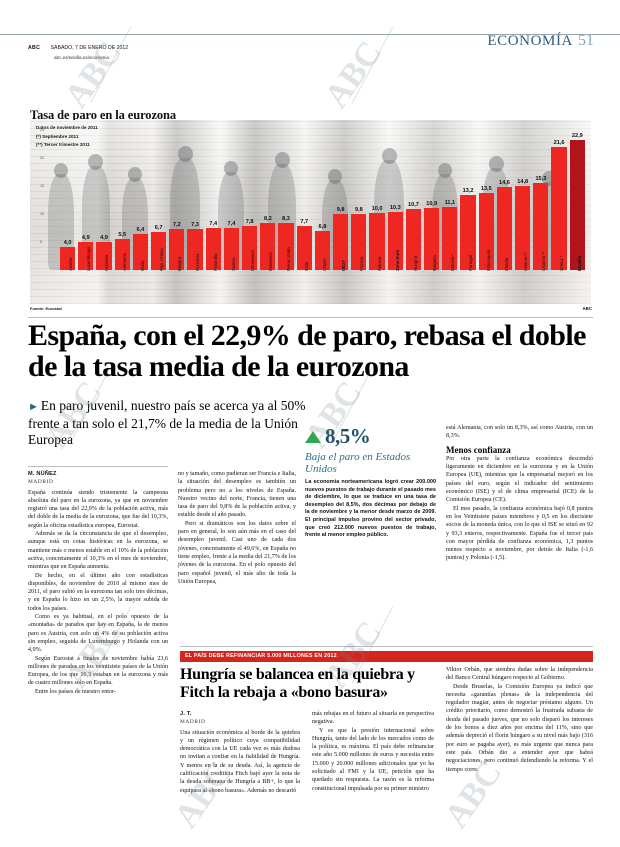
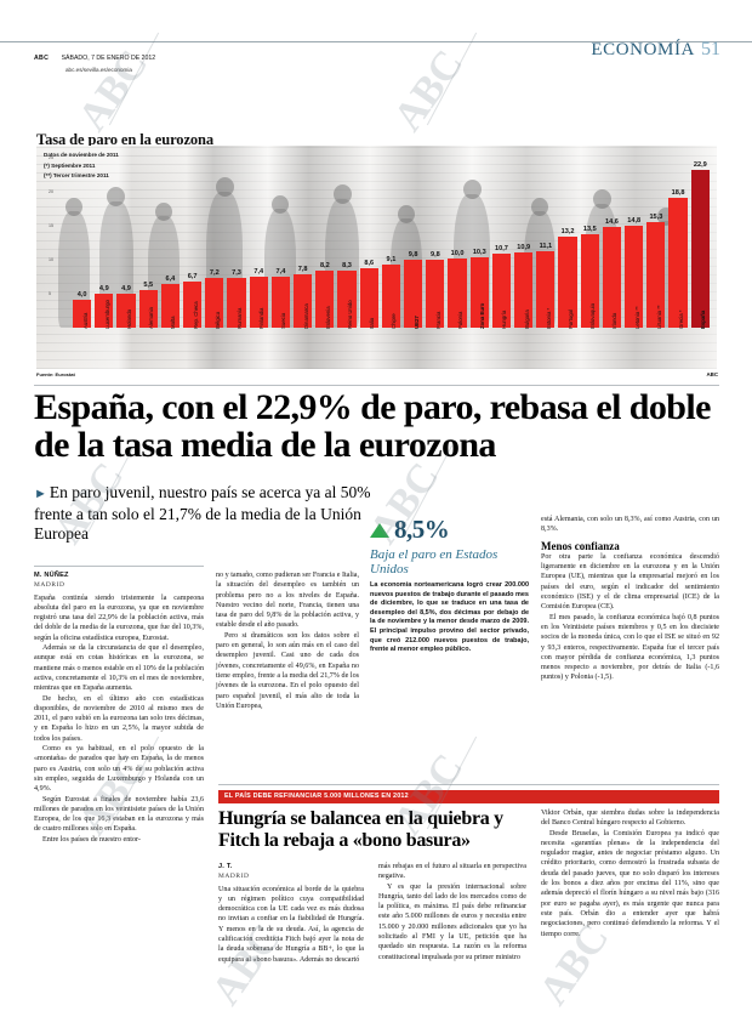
Italia: 7,7 -> 8,6
Chipre: 6,8 -> 9,1
Grecia *: 21,6 -> 18,8
